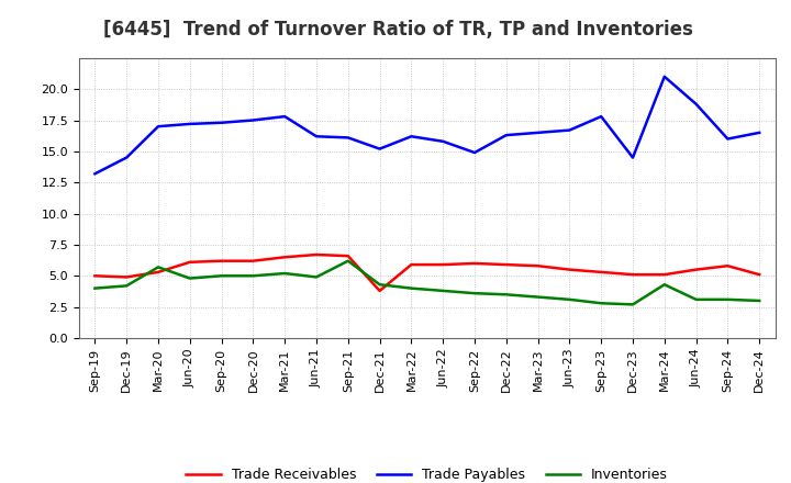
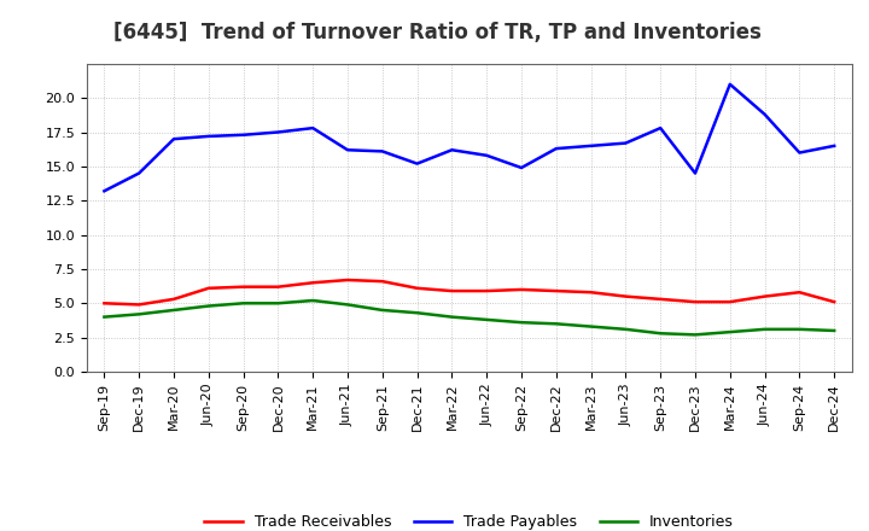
Inventories/Mar-20: 5.7 -> 4.5
Inventories/Sep-21: 6.2 -> 4.5
Trade Receivables/Dec-21: 3.8 -> 6.1
Inventories/Mar-24: 4.3 -> 2.9
